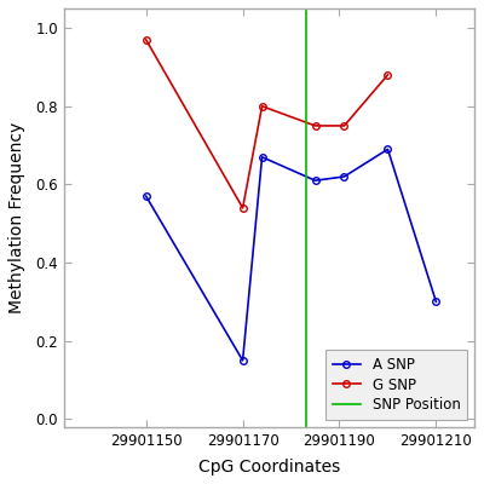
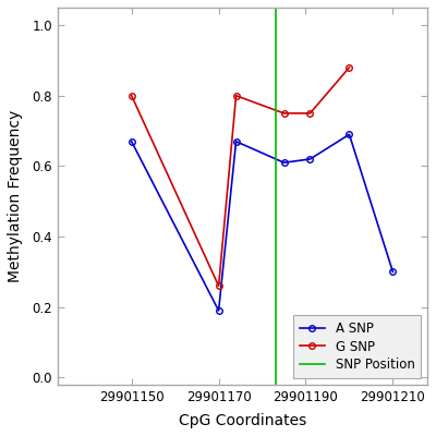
A SNP/29901150: 0.57 -> 0.67
G SNP/29901150: 0.97 -> 0.80
A SNP/29901170: 0.15 -> 0.19
G SNP/29901170: 0.54 -> 0.26
